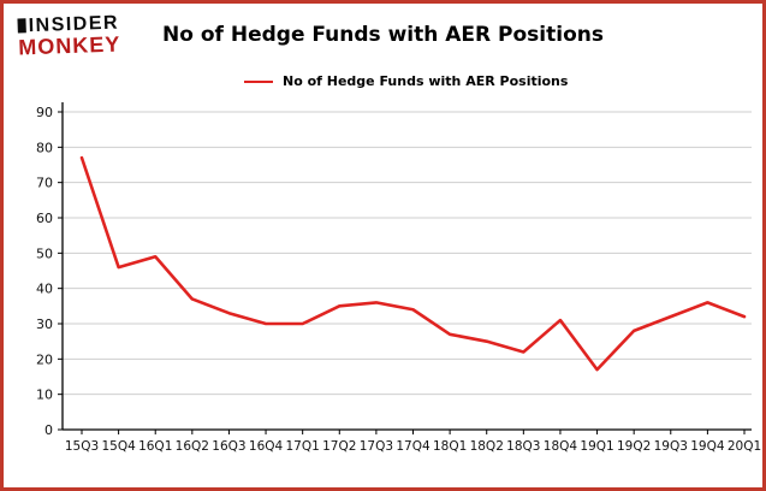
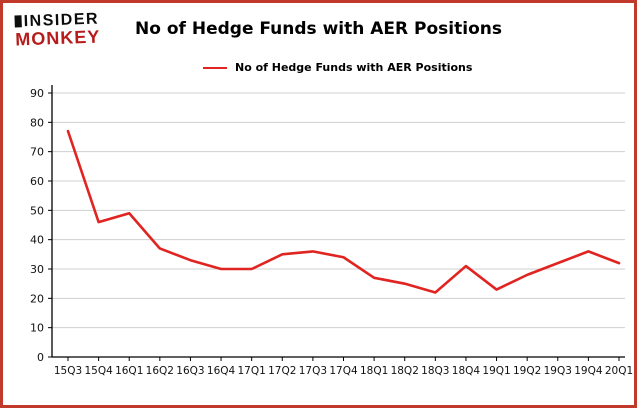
19Q1: 17 -> 23
